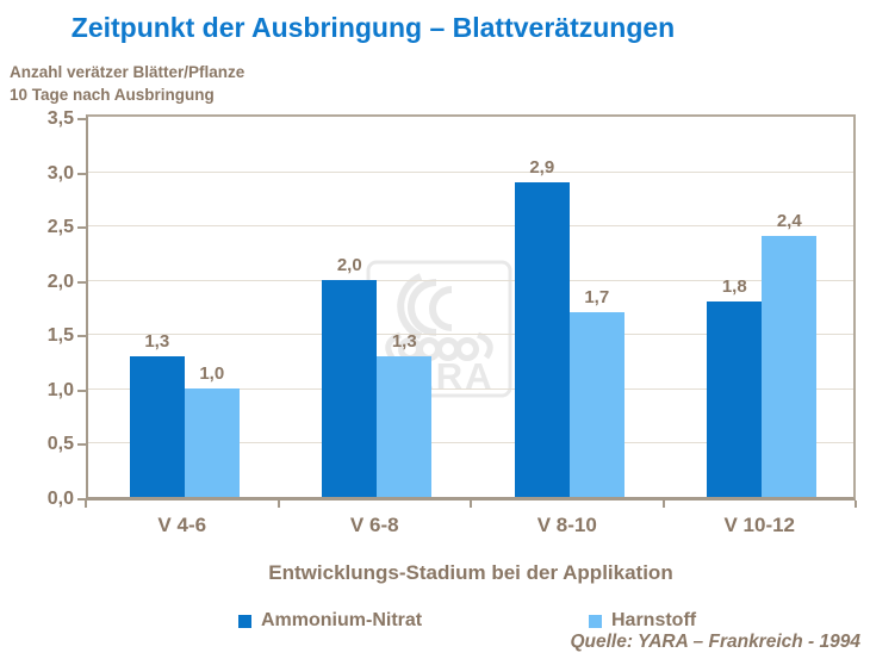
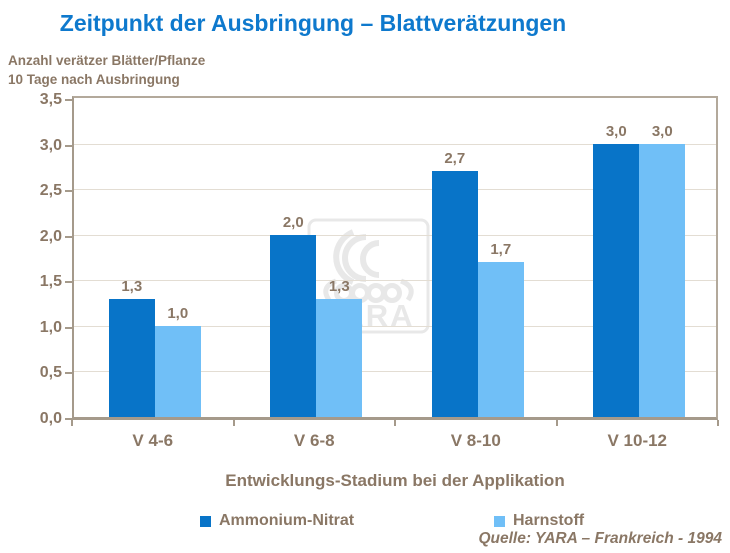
Ammonium-Nitrat/V 8-10: 2,9 -> 2,7
Ammonium-Nitrat/V 10-12: 1,8 -> 3,0
Harnstoff/V 10-12: 2,4 -> 3,0
